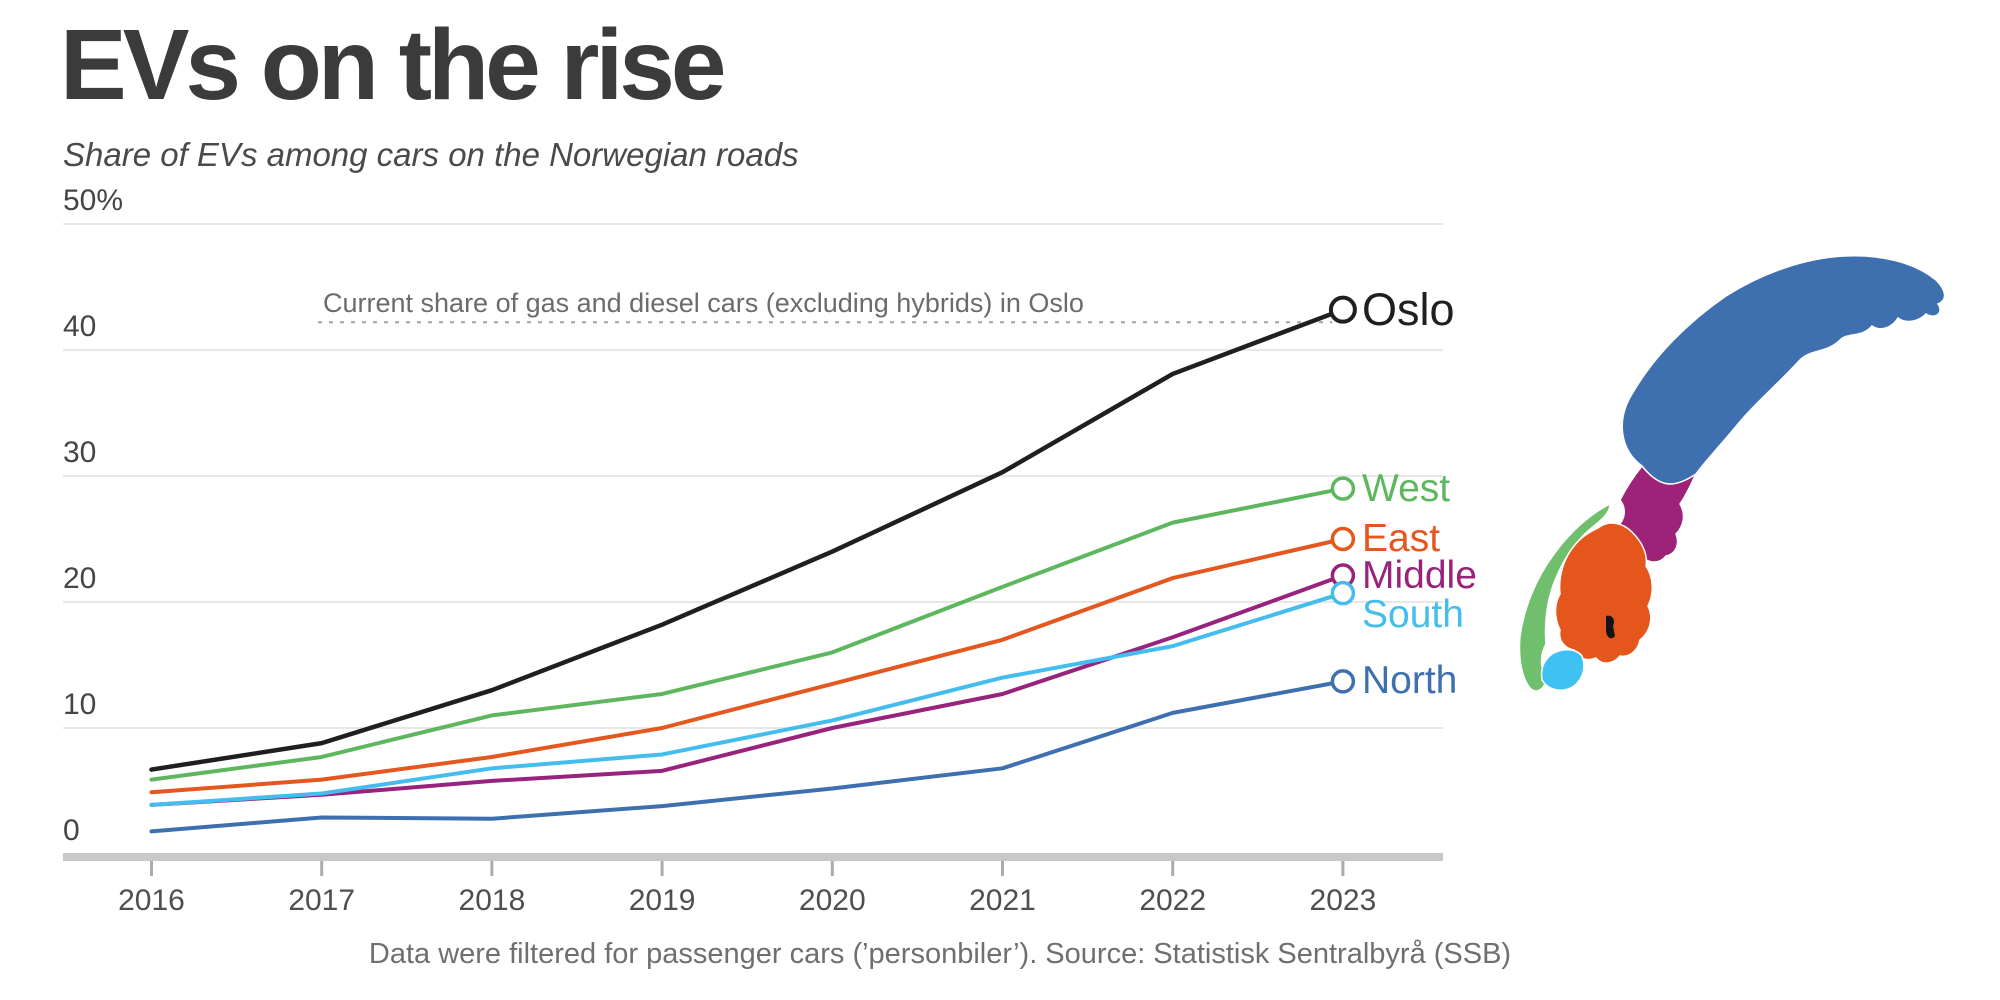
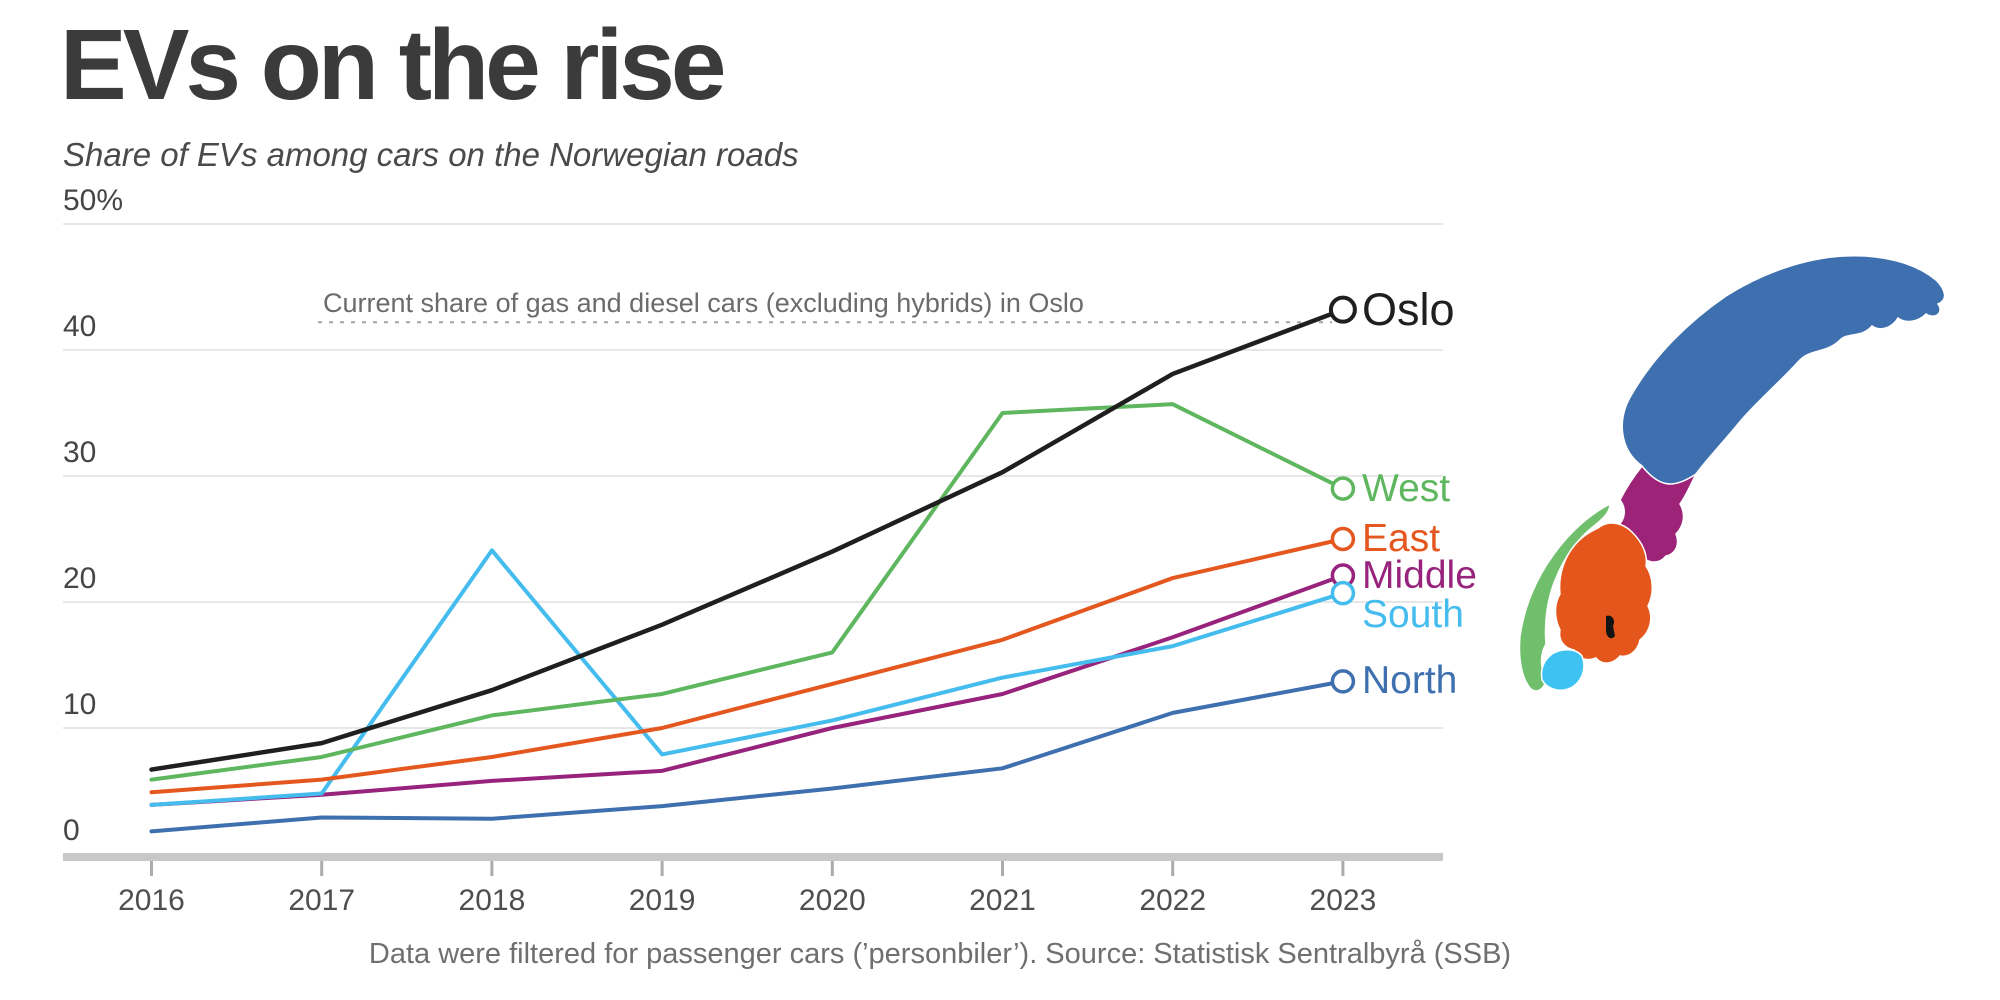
South/2018: 6.8% -> 24.1%
West/2021: 21.2% -> 35.0%
West/2022: 26.3% -> 35.7%
